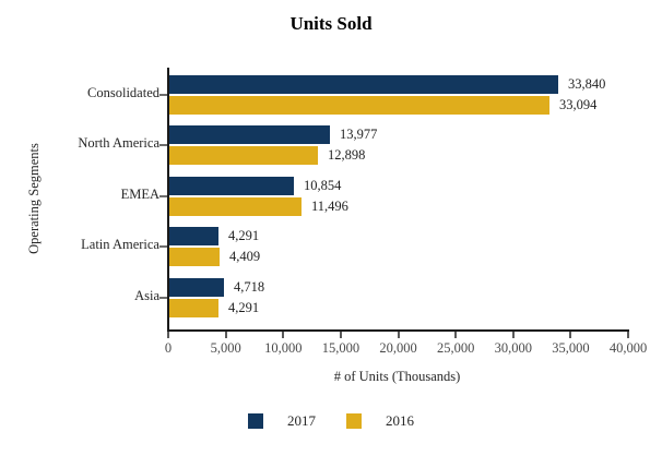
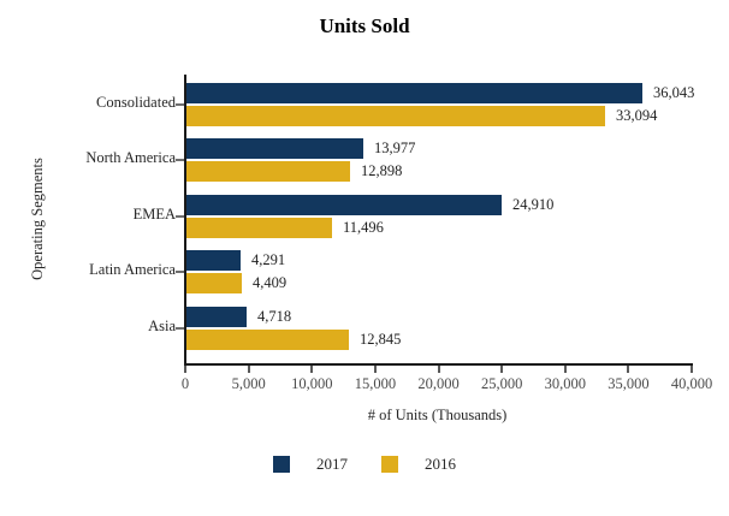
2017/Consolidated: 33,840 -> 36,043
2017/EMEA: 10,854 -> 24,910
2016/Asia: 4,291 -> 12,845
